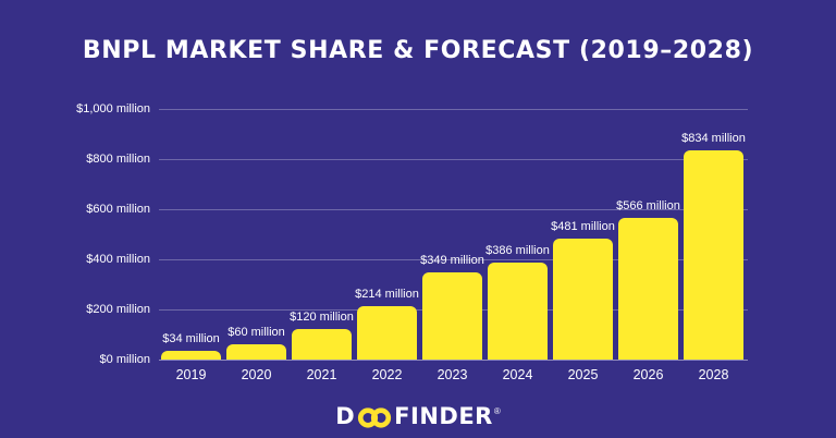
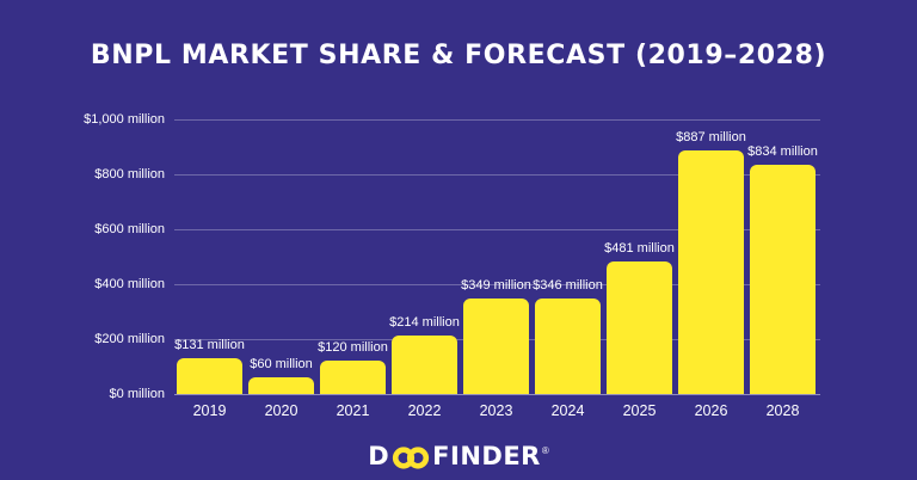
2019: $34 -> $131
2024: $386 -> $346
2026: $566 -> $887
